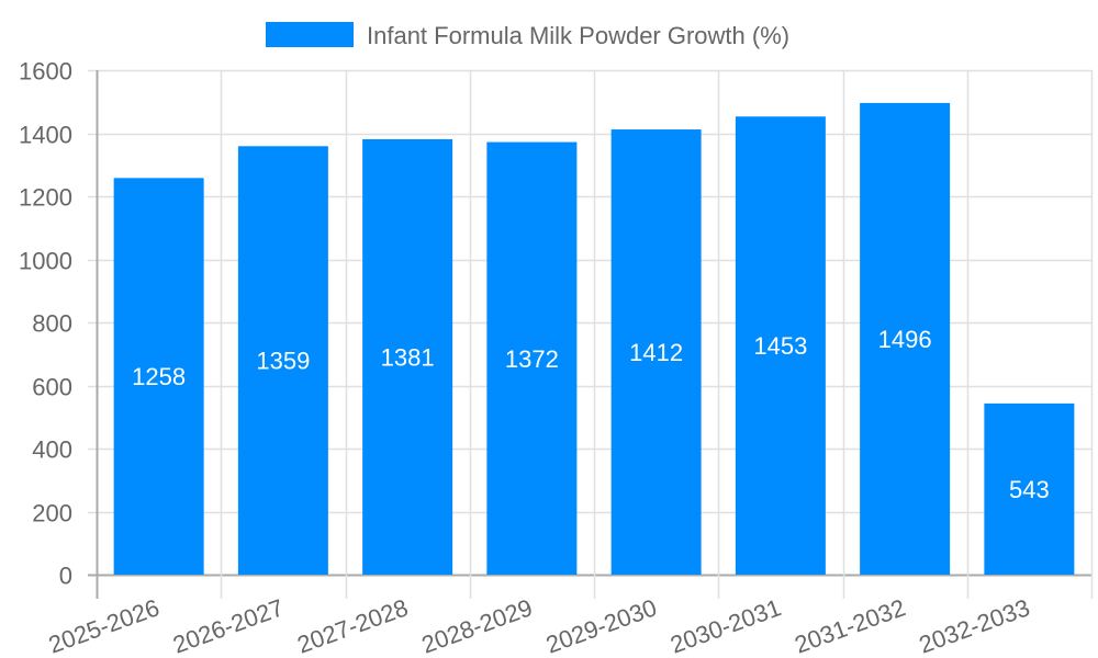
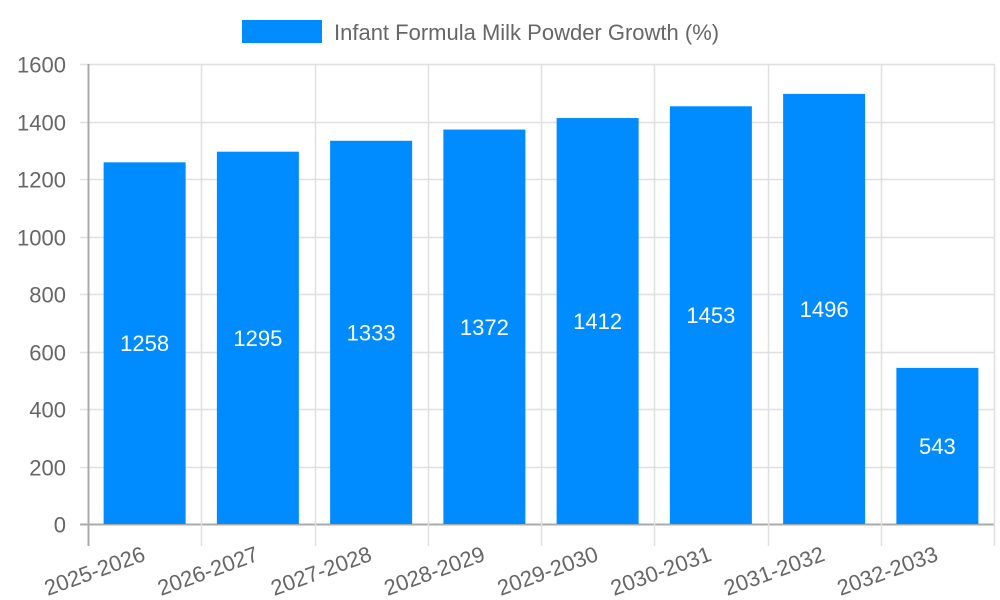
2026-2027: 1359 -> 1295
2027-2028: 1381 -> 1333
